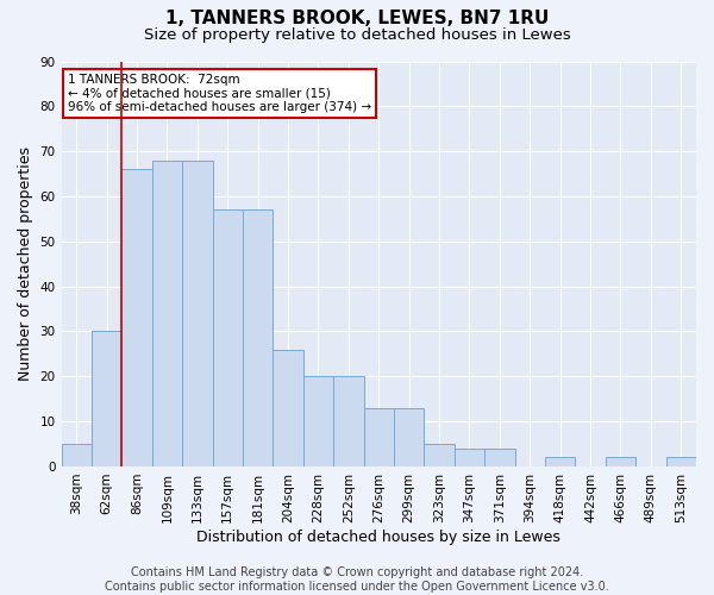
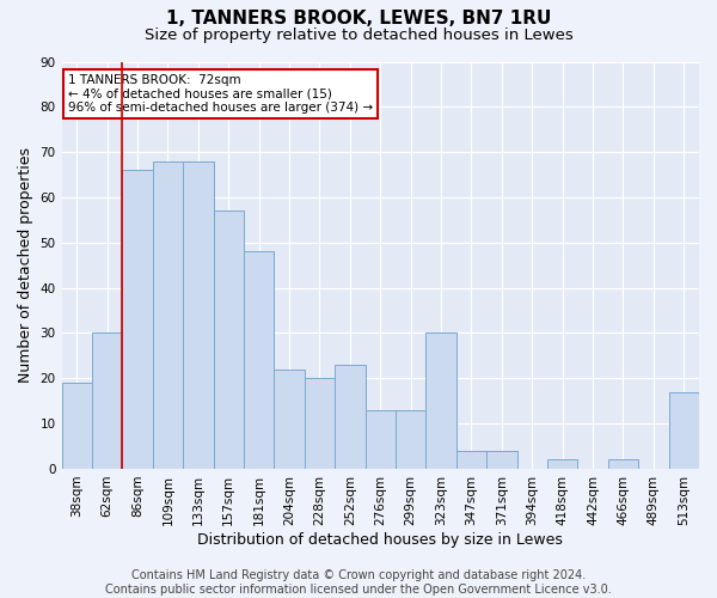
38sqm: 5 -> 19
181sqm: 57 -> 48
204sqm: 26 -> 22
252sqm: 20 -> 23
323sqm: 5 -> 30
513sqm: 2 -> 17
